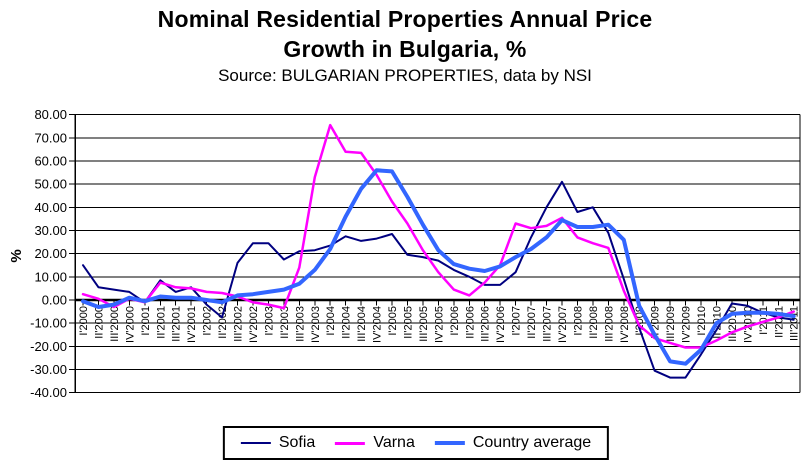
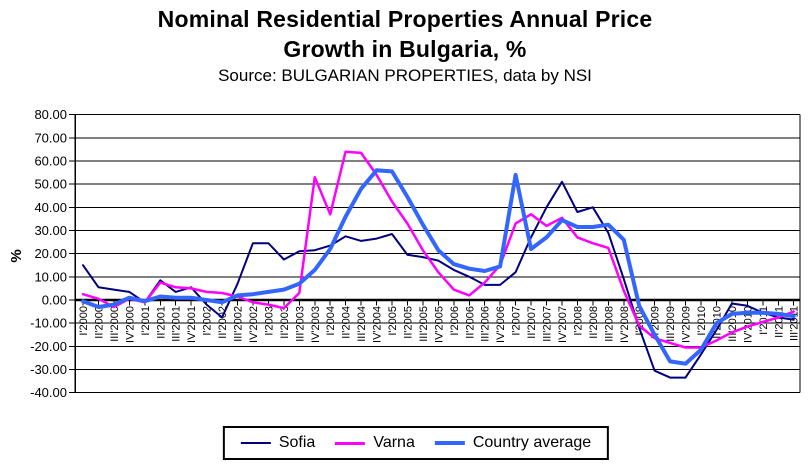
Sofia/III'2002: 16 -> 7
Varna/III'2003: 14 -> 3
Varna/I'2004: 76 -> 37
Country average/I'2007: 18 -> 54
Varna/II'2007: 31 -> 37
